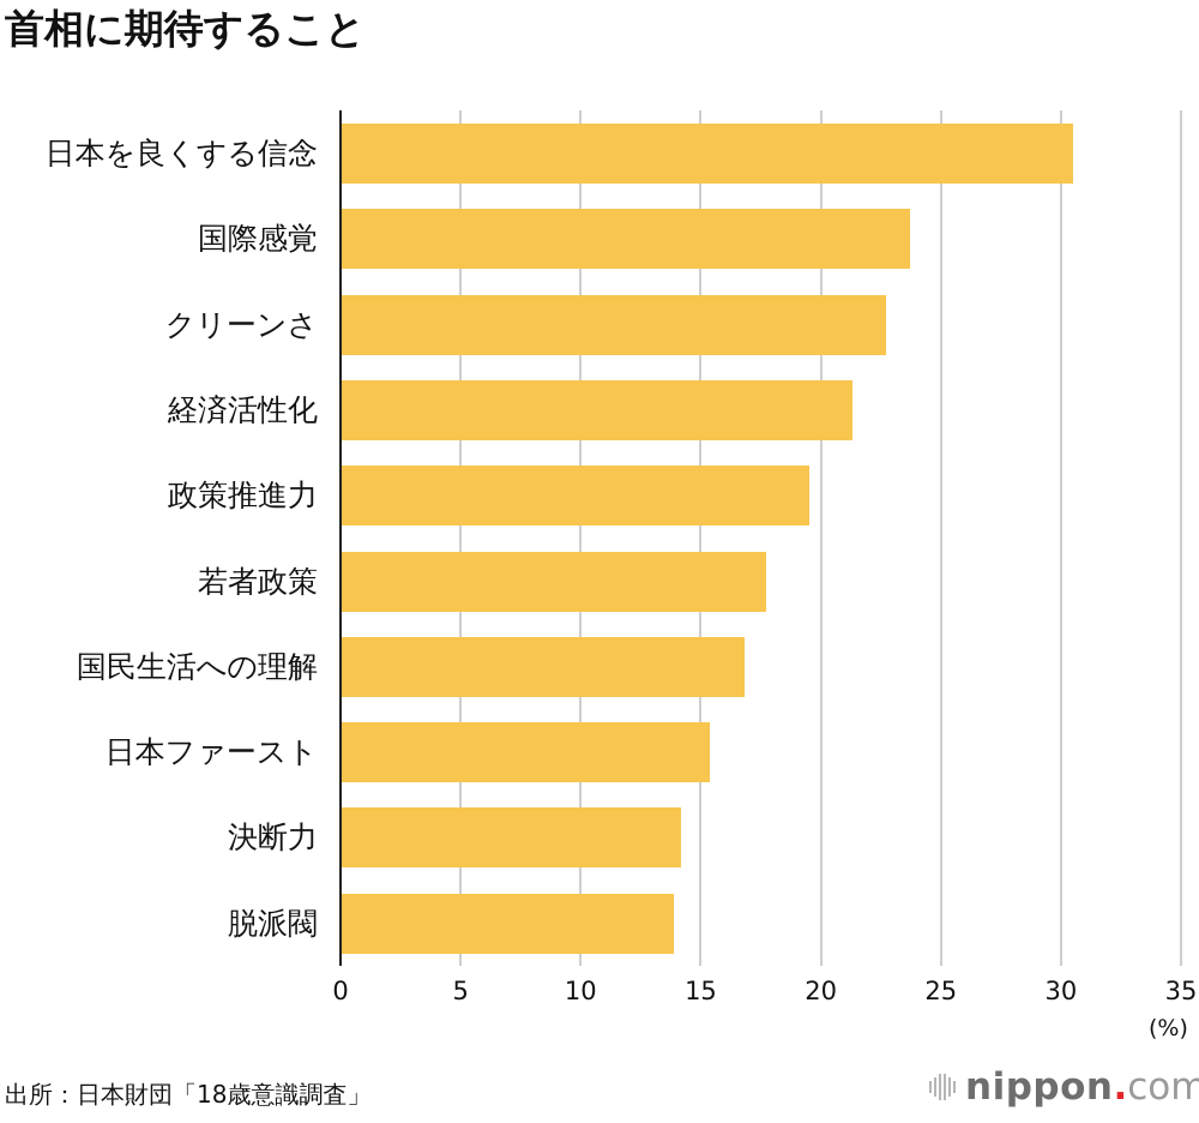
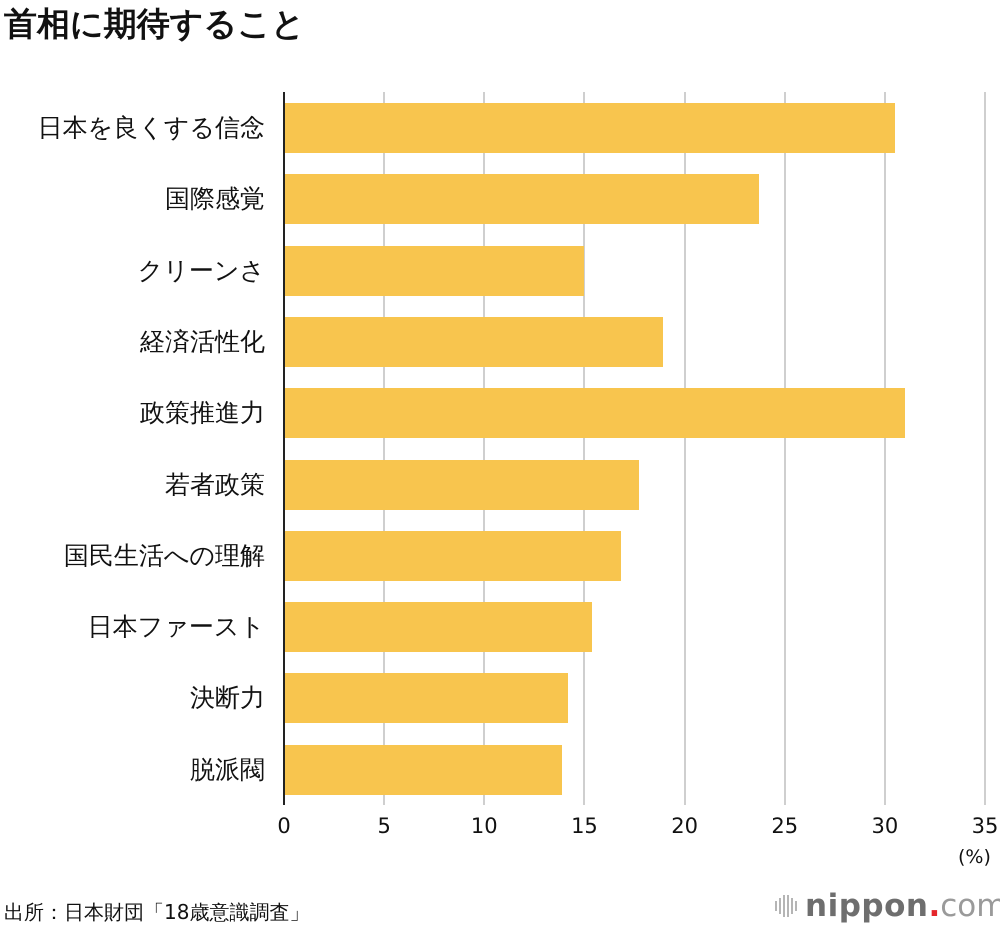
クリーンさ: 22.7 -> 15.0
経済活性化: 21.3 -> 18.9
政策推進力: 19.5 -> 31.0
